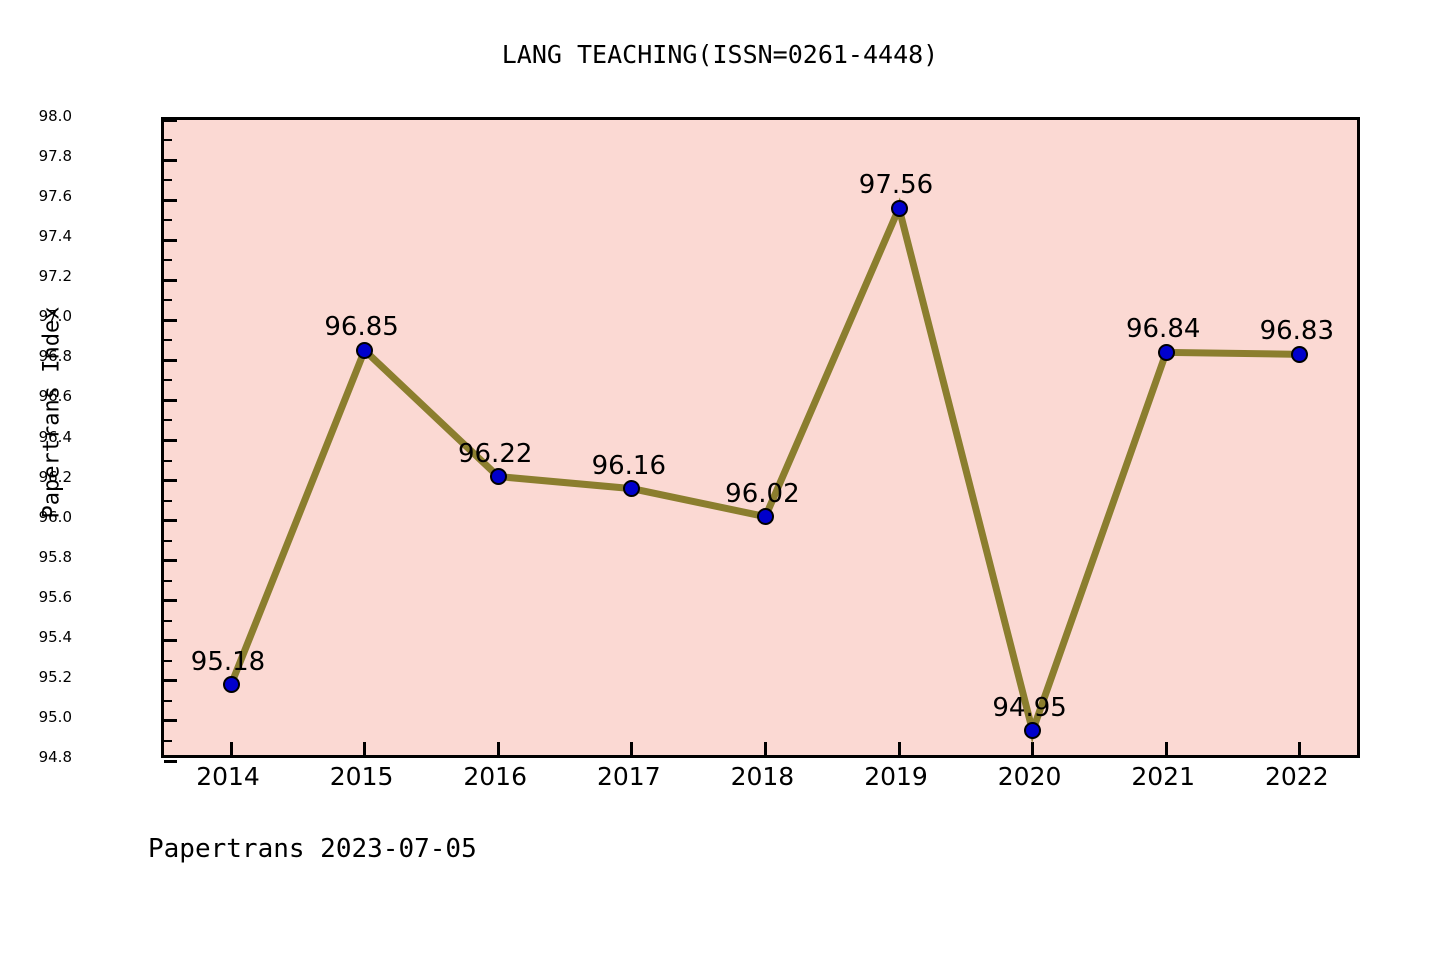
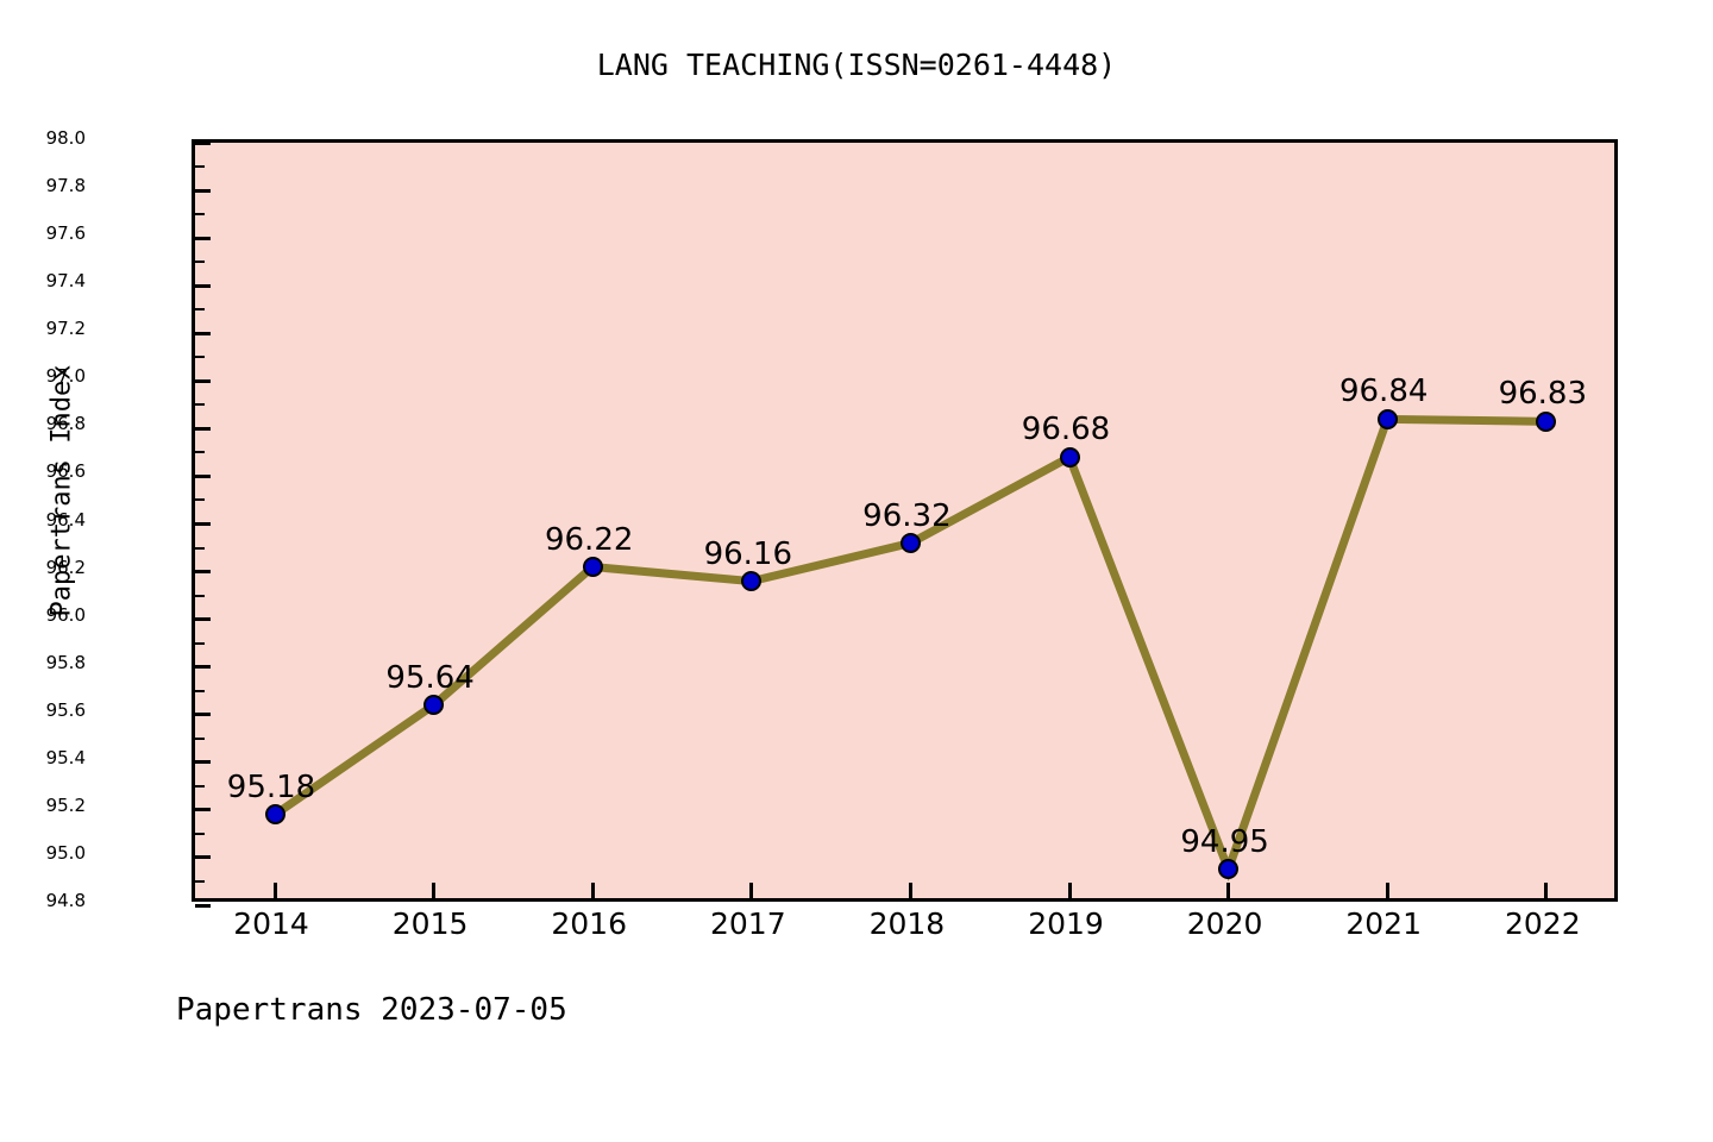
2015: 96.85 -> 95.64
2018: 96.02 -> 96.32
2019: 97.56 -> 96.68
